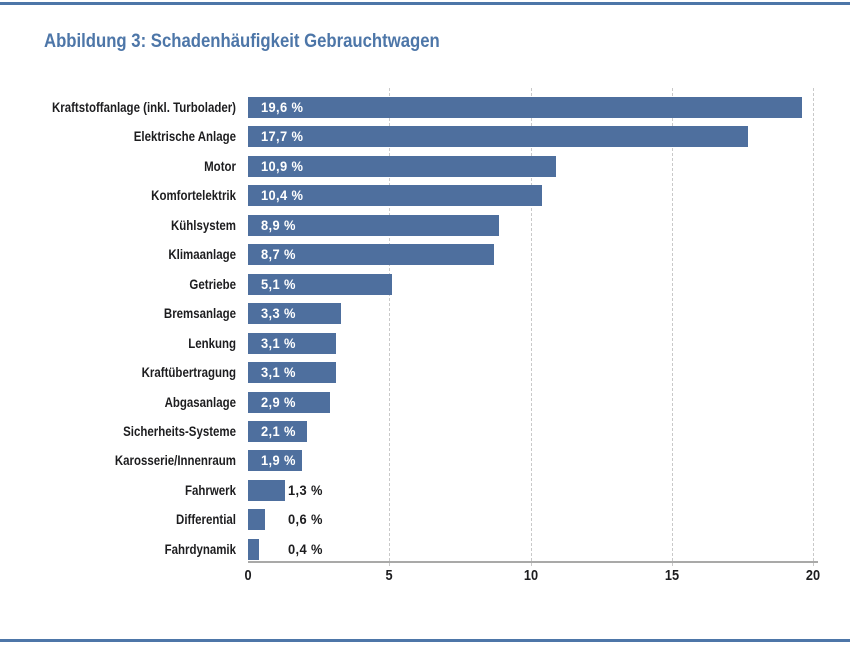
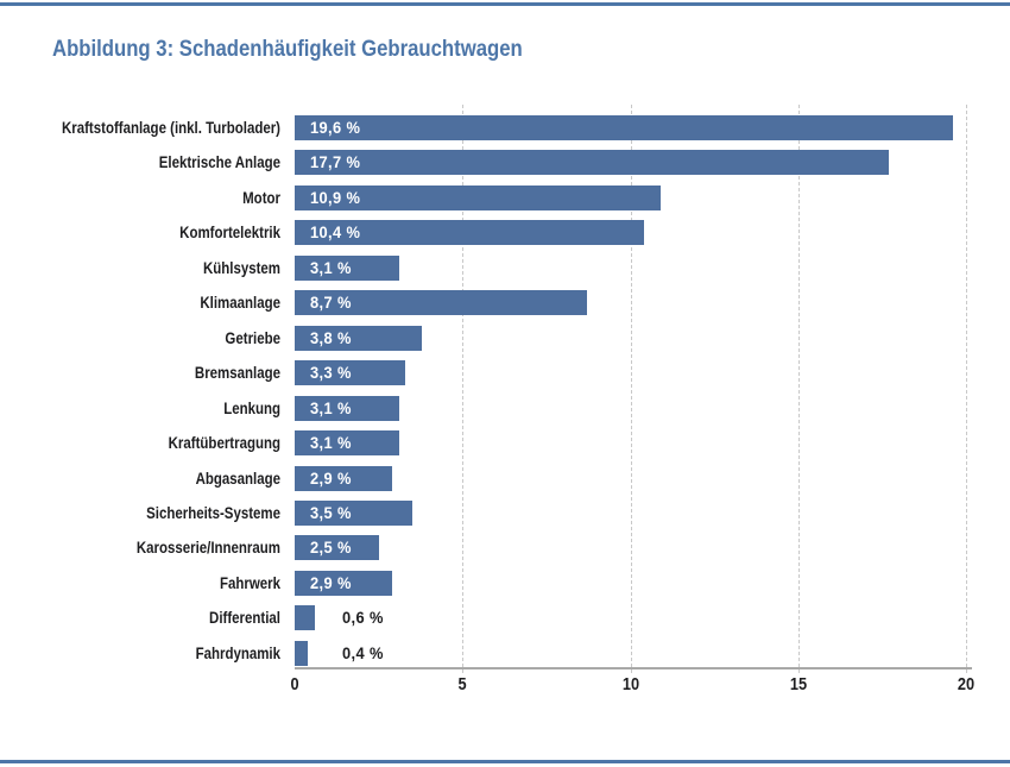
Kühlsystem: 8,9 -> 3,1
Getriebe: 5,1 -> 3,8
Sicherheits-Systeme: 2,1 -> 3,5
Karosserie/Innenraum: 1,9 -> 2,5
Fahrwerk: 1,3 -> 2,9
